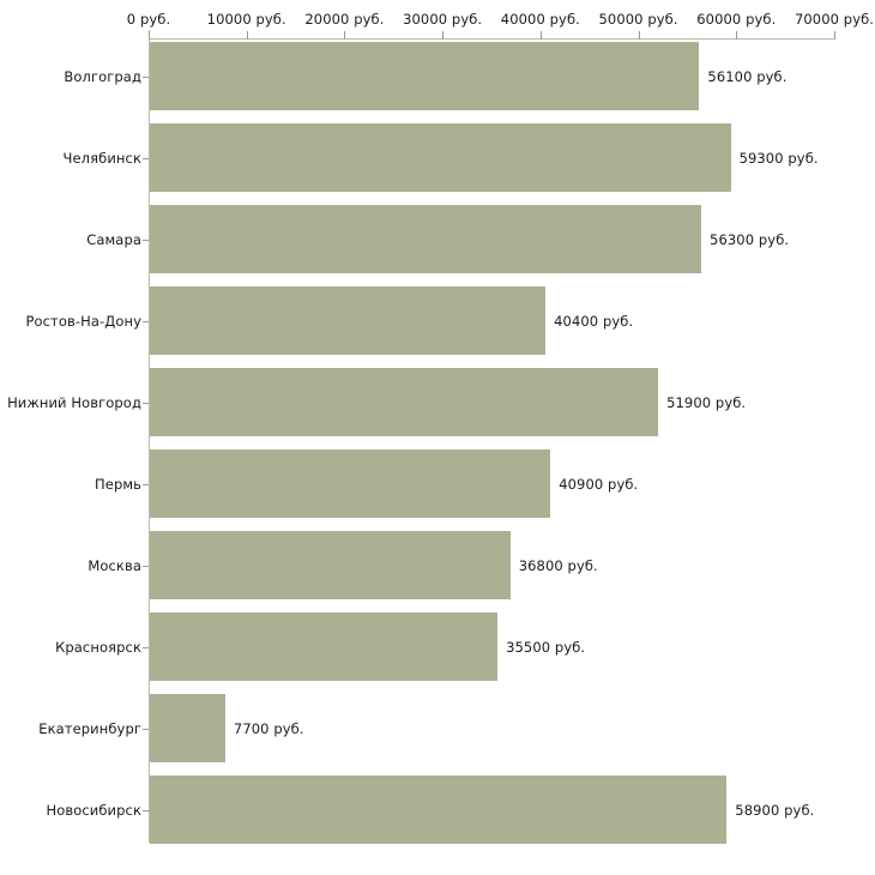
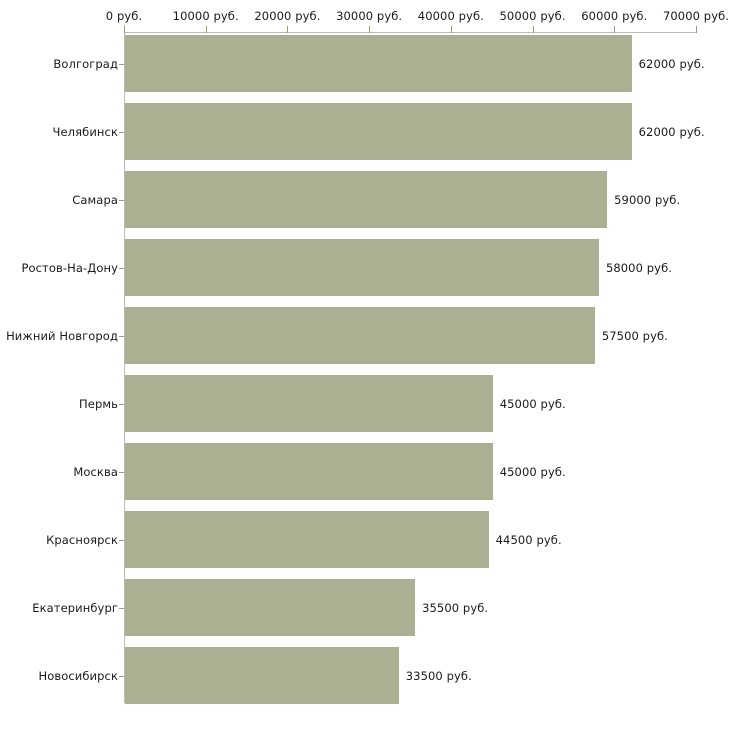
Волгоград: 56100 -> 62000
Челябинск: 59300 -> 62000
Самара: 56300 -> 59000
Ростов-На-Дону: 40400 -> 58000
Нижний Новгород: 51900 -> 57500
Пермь: 40900 -> 45000
Москва: 36800 -> 45000
Красноярск: 35500 -> 44500
Екатеринбург: 7700 -> 35500
Новосибирск: 58900 -> 33500
